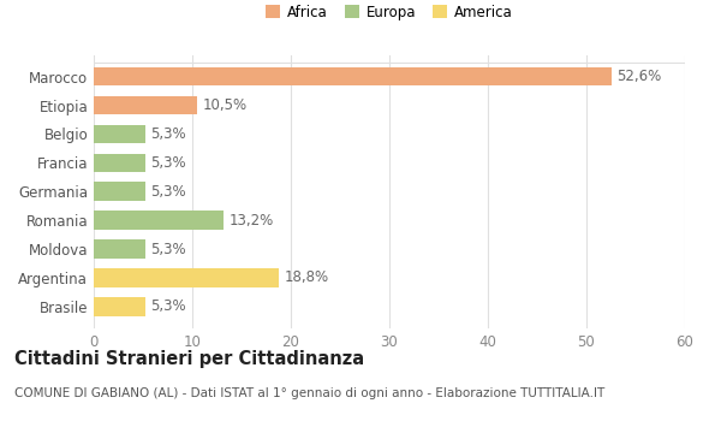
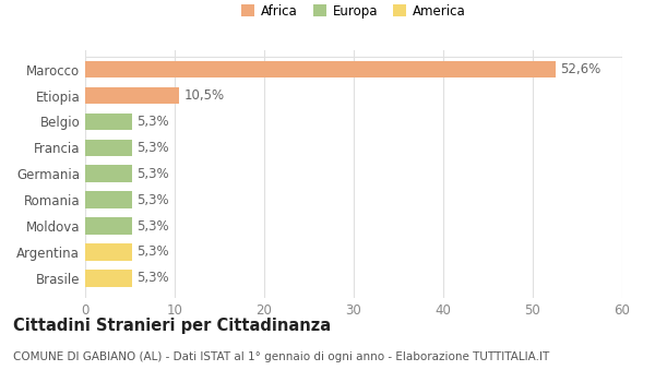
Romania: 13,2% -> 5,3%
Argentina: 18,8% -> 5,3%
